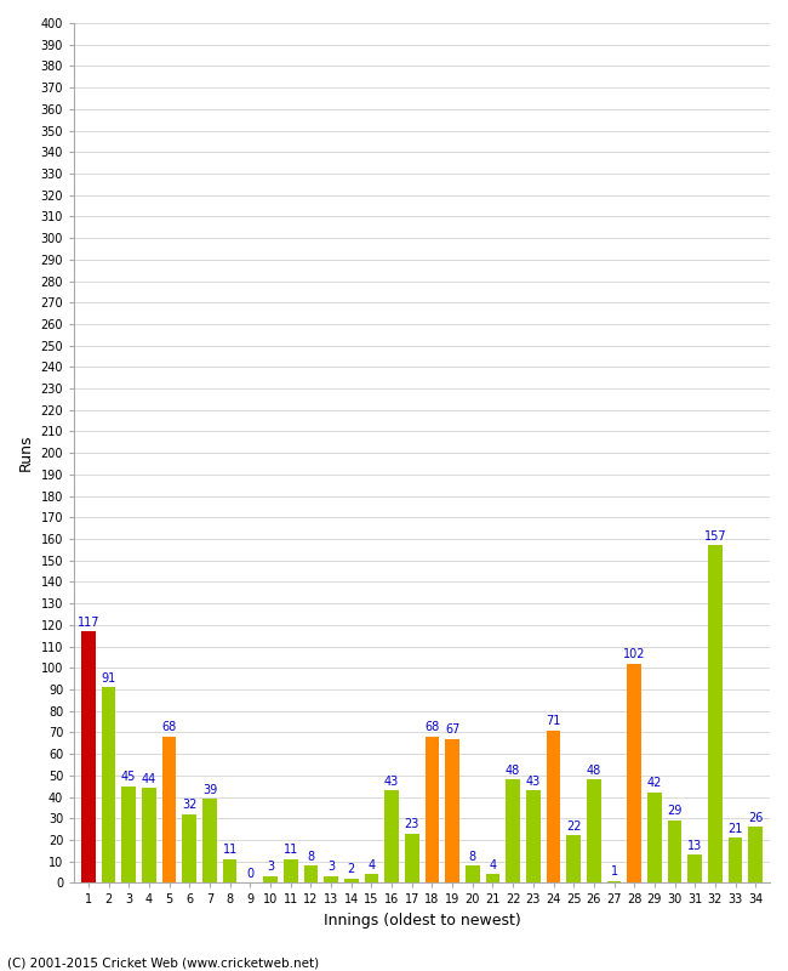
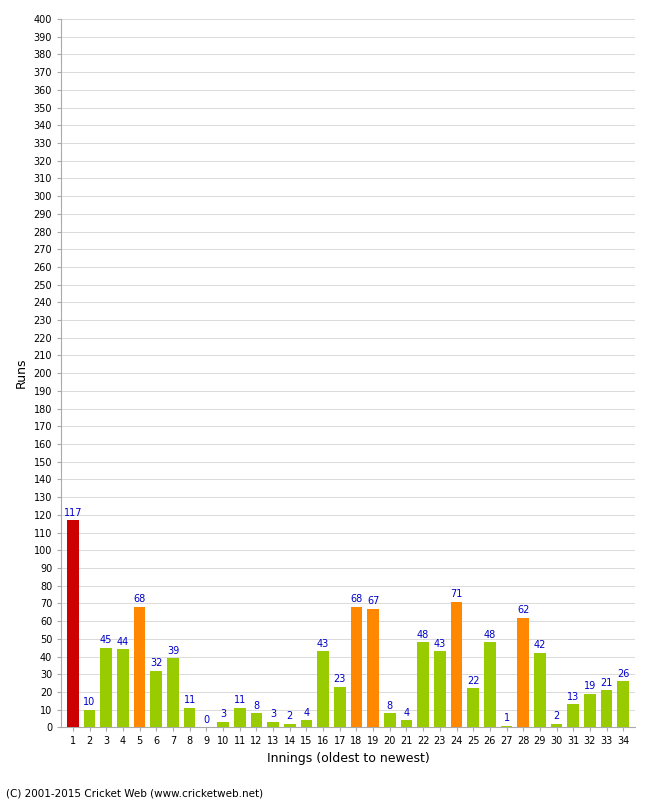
2: 91 -> 10
28: 102 -> 62
30: 29 -> 2
32: 157 -> 19
